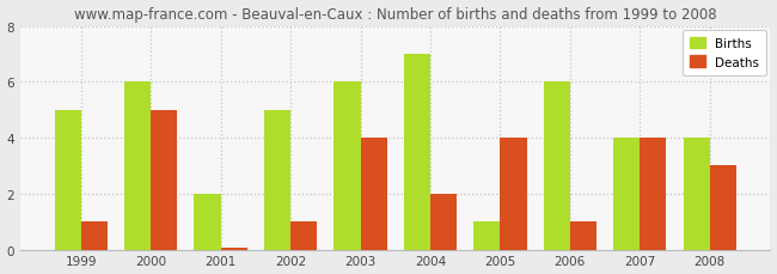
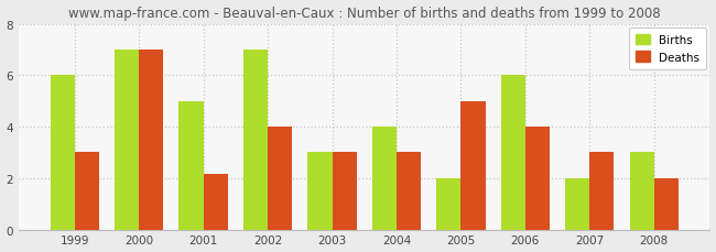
Births/1999: 5 -> 6
Deaths/1999: 1.00 -> 3.00
Births/2000: 6 -> 7
Deaths/2000: 5.00 -> 7.00
Births/2001: 2 -> 5
Deaths/2001: 0.08 -> 2.15
Births/2002: 5 -> 7
Deaths/2002: 1.00 -> 4.00
Births/2003: 6 -> 3
Deaths/2003: 4.00 -> 3.00
Births/2004: 7 -> 4
Deaths/2004: 2.00 -> 3.00
Births/2005: 1 -> 2
Deaths/2005: 4.00 -> 5.00
Deaths/2006: 1.00 -> 4.00
Births/2007: 4 -> 2
Deaths/2007: 4.00 -> 3.00
Births/2008: 4 -> 3
Deaths/2008: 3.00 -> 2.00
